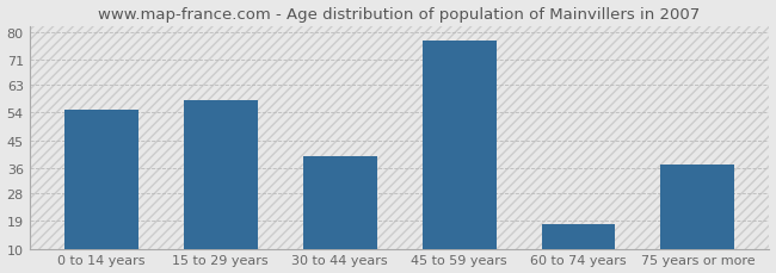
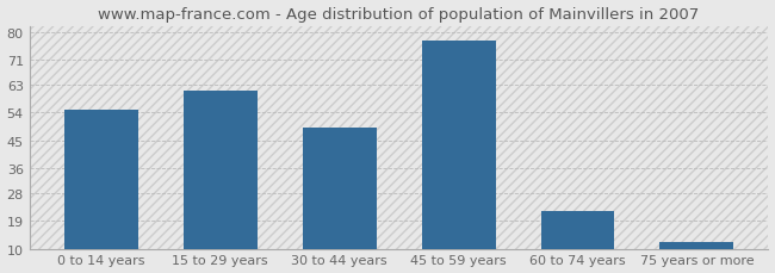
15 to 29 years: 58 -> 61
30 to 44 years: 40 -> 49
60 to 74 years: 18 -> 22
75 years or more: 37 -> 12
